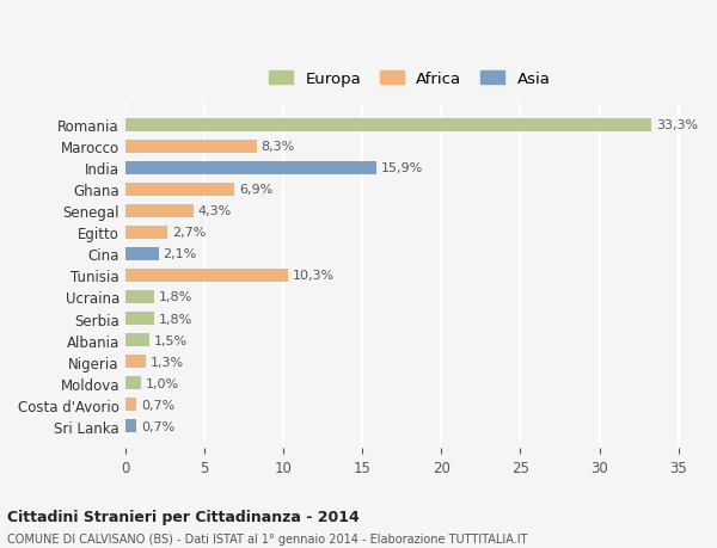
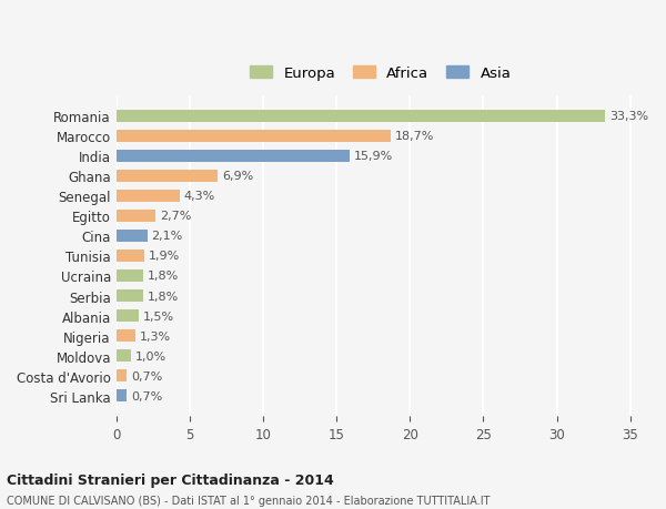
Marocco: 8,3% -> 18,7%
Tunisia: 10,3% -> 1,9%
